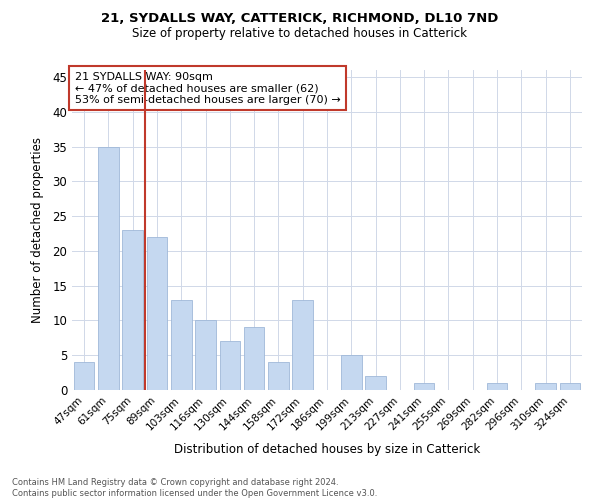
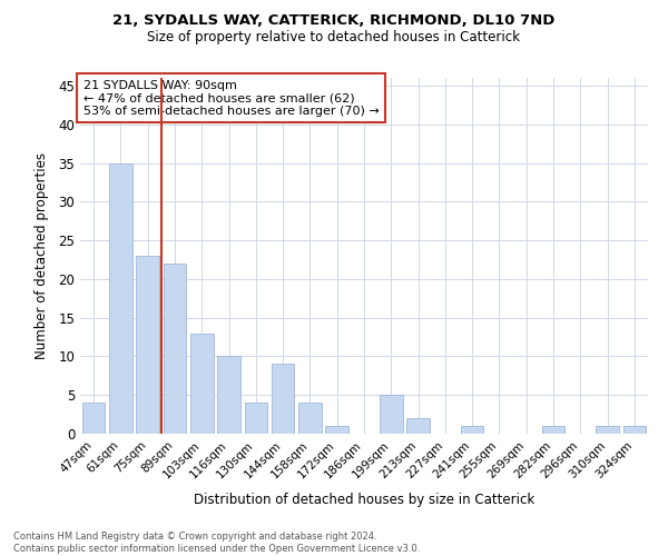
130sqm: 7 -> 4
172sqm: 13 -> 1
